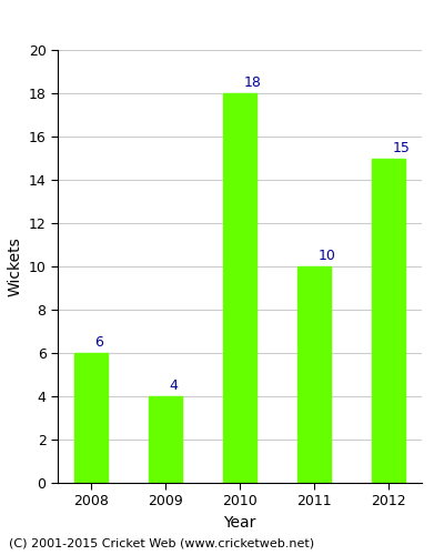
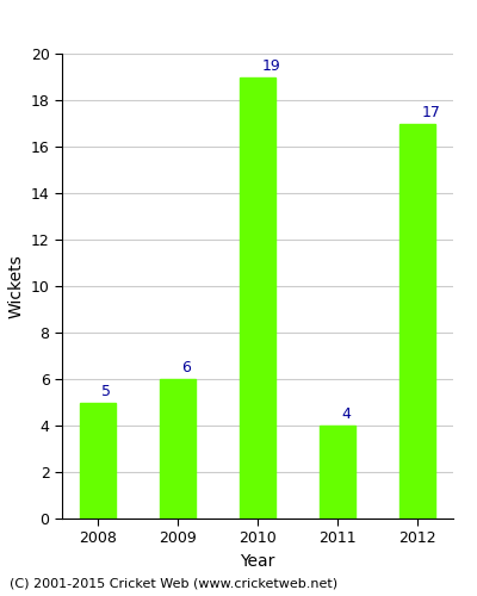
2008: 6 -> 5
2009: 4 -> 6
2010: 18 -> 19
2011: 10 -> 4
2012: 15 -> 17
